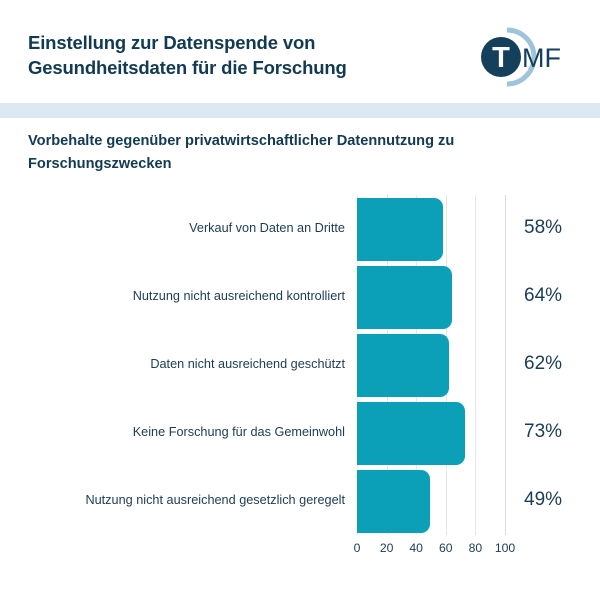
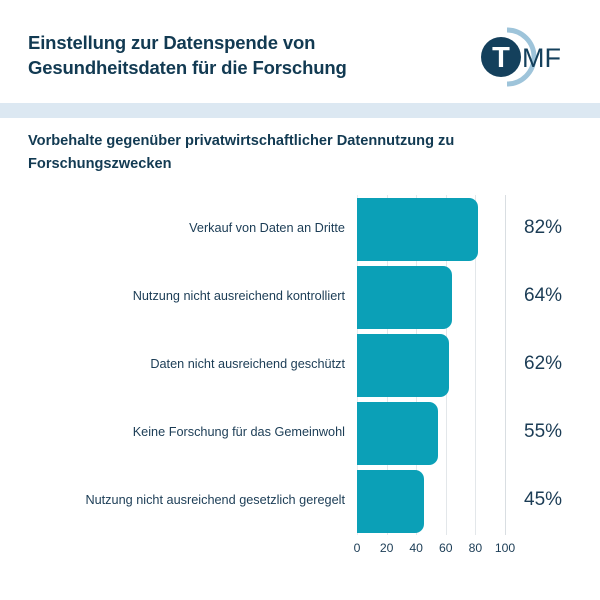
Verkauf von Daten an Dritte: 58% -> 82%
Keine Forschung für das Gemeinwohl: 73% -> 55%
Nutzung nicht ausreichend gesetzlich geregelt: 49% -> 45%
